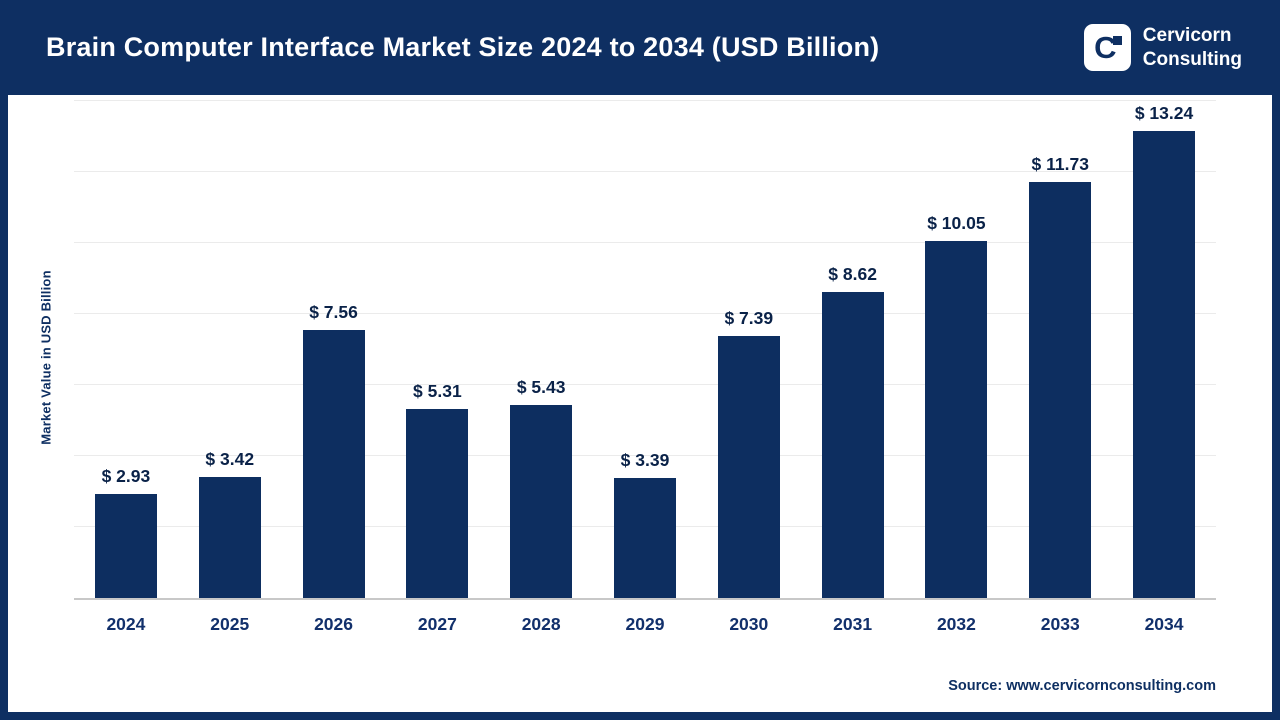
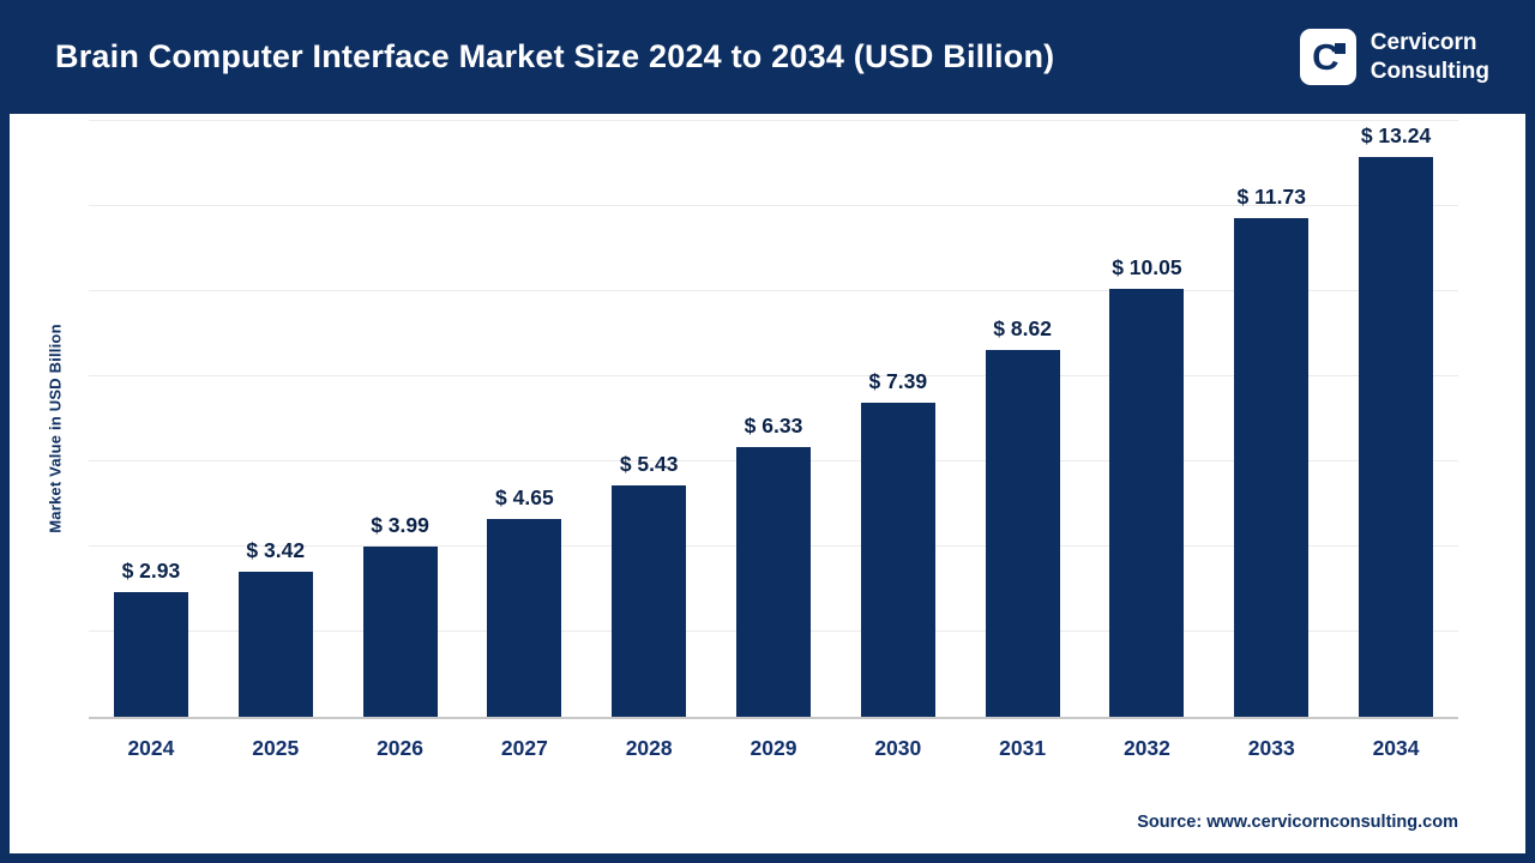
2026: 7.56 -> 3.99
2027: 5.31 -> 4.65
2029: 3.39 -> 6.33
